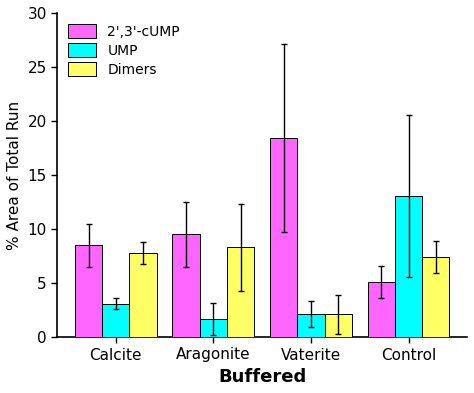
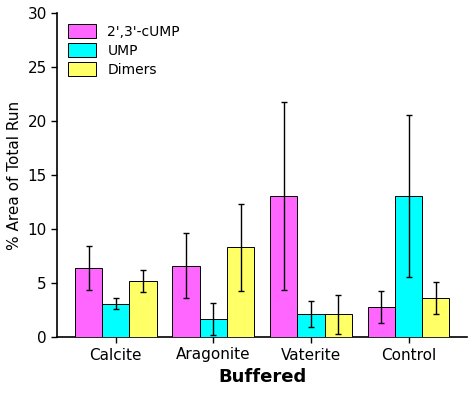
2',3'-cUMP/Calcite: 8.5 -> 6.4
Dimers/Calcite: 7.8 -> 5.2
2',3'-cUMP/Aragonite: 9.5 -> 6.6
2',3'-cUMP/Vaterite: 18.4 -> 13.1
2',3'-cUMP/Control: 5.1 -> 2.8
Dimers/Control: 7.4 -> 3.6
